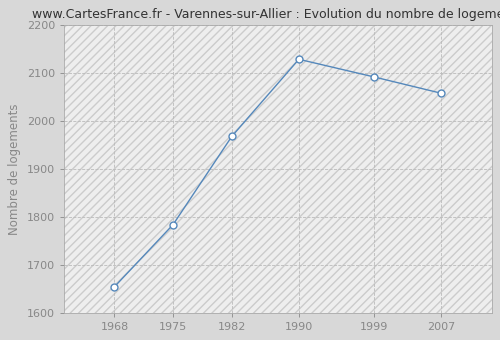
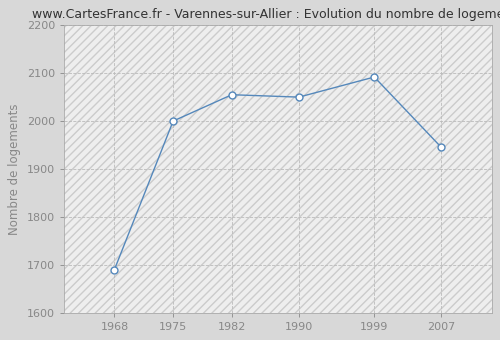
1968: 1654 -> 1690
1975: 1784 -> 2000
1982: 1968 -> 2055
1990: 2129 -> 2050
2007: 2058 -> 1945
